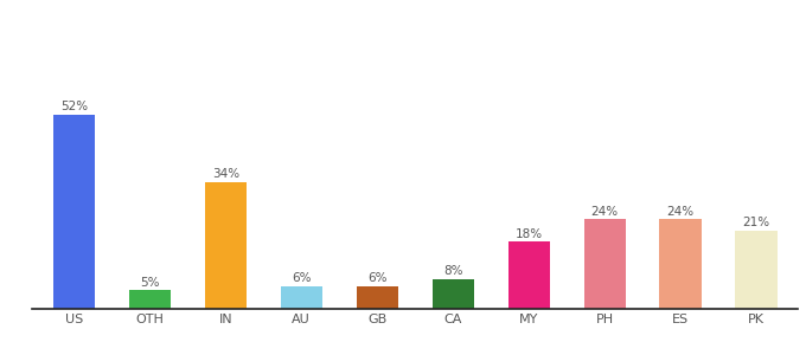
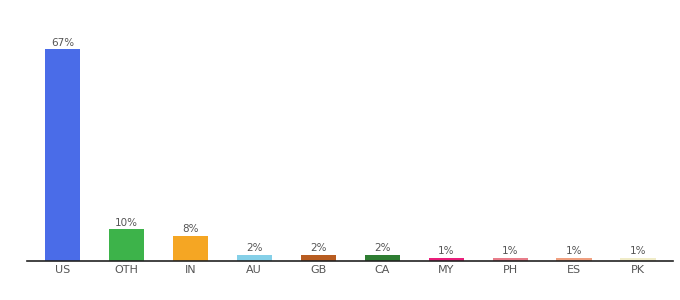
US: 52% -> 67%
OTH: 5% -> 10%
IN: 34% -> 8%
AU: 6% -> 2%
GB: 6% -> 2%
CA: 8% -> 2%
MY: 18% -> 1%
PH: 24% -> 1%
ES: 24% -> 1%
PK: 21% -> 1%
